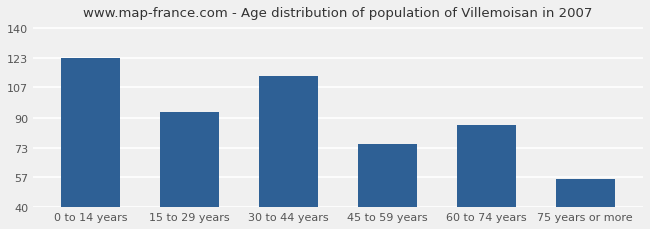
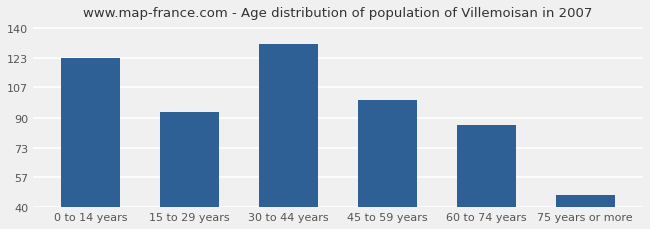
30 to 44 years: 113 -> 131
45 to 59 years: 75 -> 100
75 years or more: 56 -> 47
